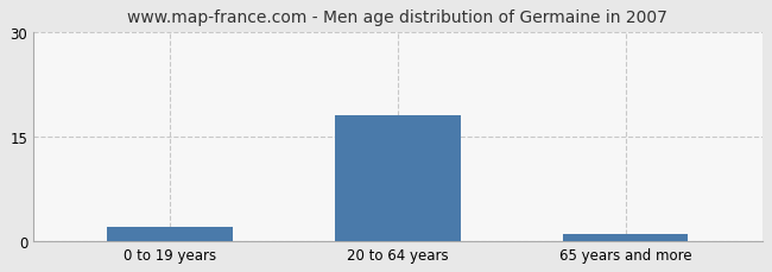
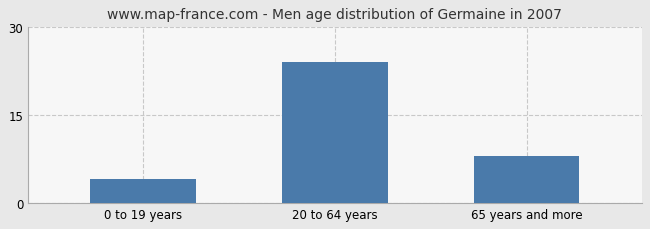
0 to 19 years: 2 -> 4
20 to 64 years: 18 -> 24
65 years and more: 1 -> 8
